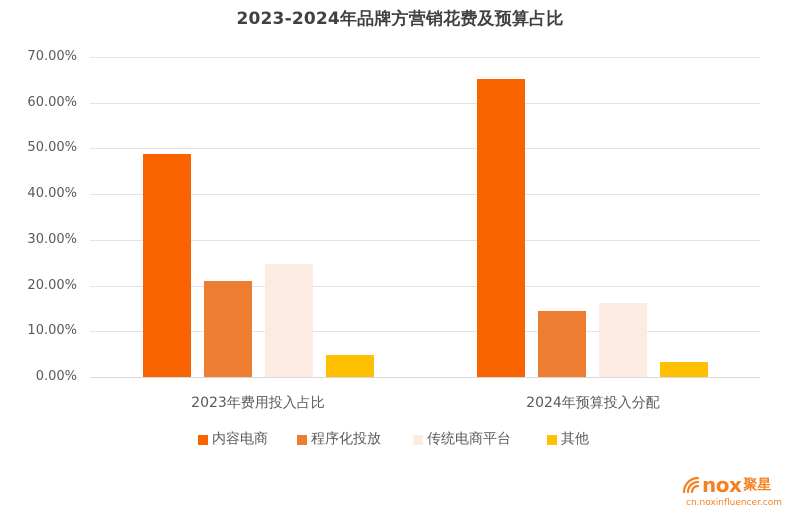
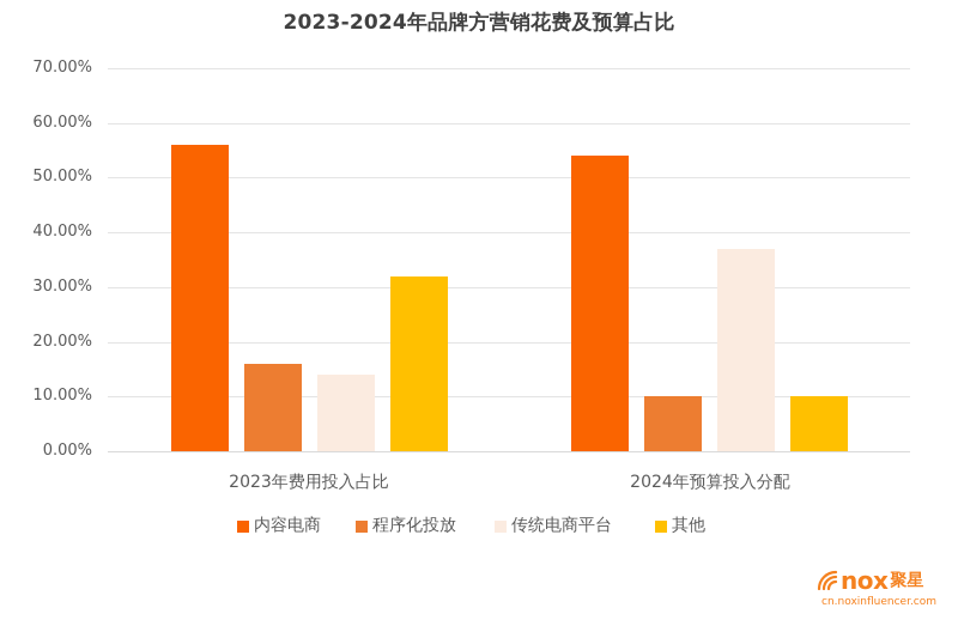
内容电商/2023年费用投入占比: 49% -> 56%
程序化投放/2023年费用投入占比: 21% -> 16%
传统电商平台/2023年费用投入占比: 25% -> 14%
其他/2023年费用投入占比: 5% -> 32%
内容电商/2024年预算投入分配: 65% -> 54%
程序化投放/2024年预算投入分配: 14% -> 10%
传统电商平台/2024年预算投入分配: 16% -> 37%
其他/2024年预算投入分配: 3% -> 10%
